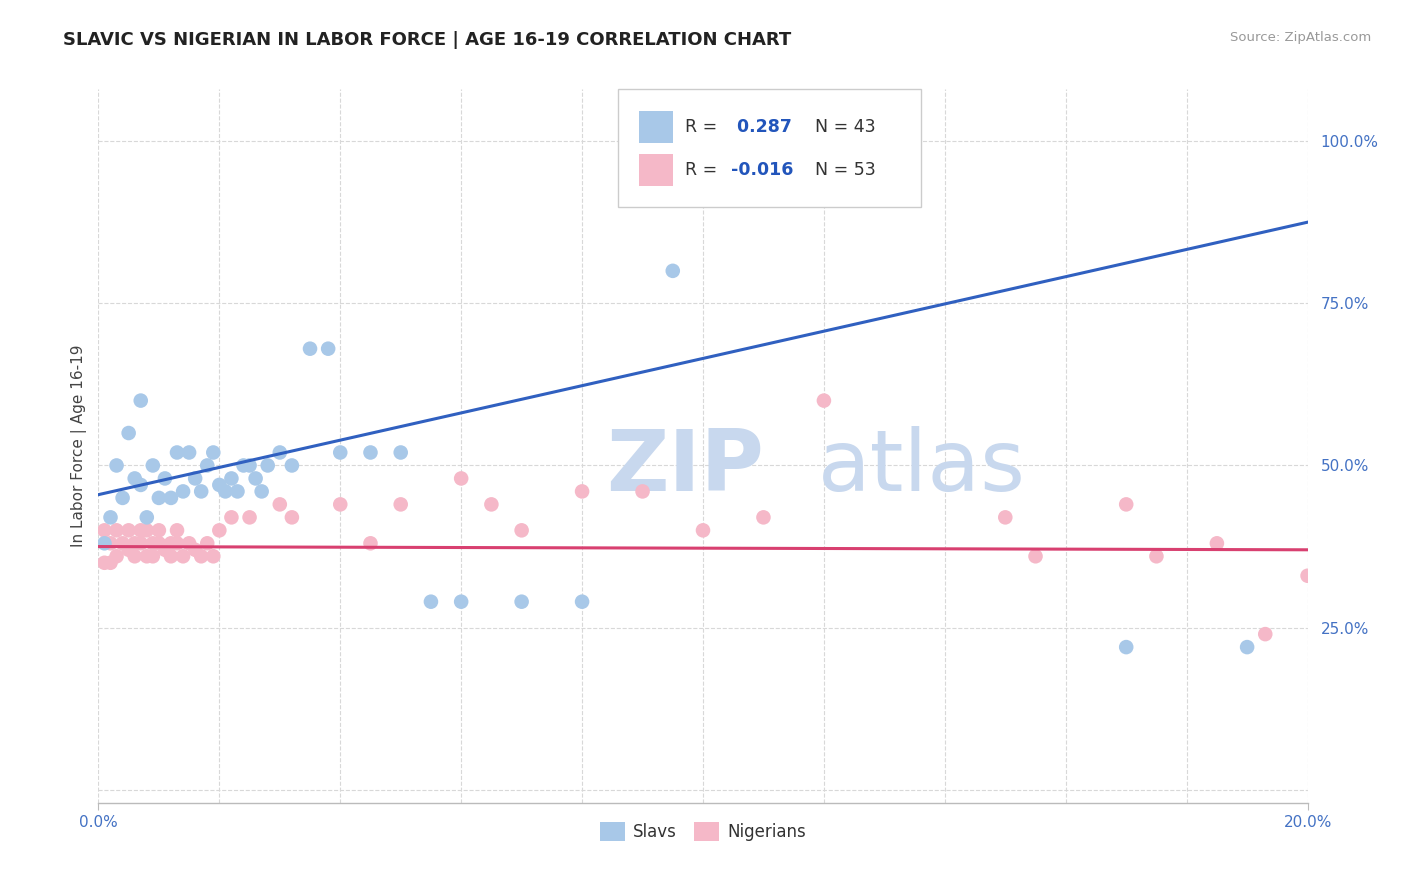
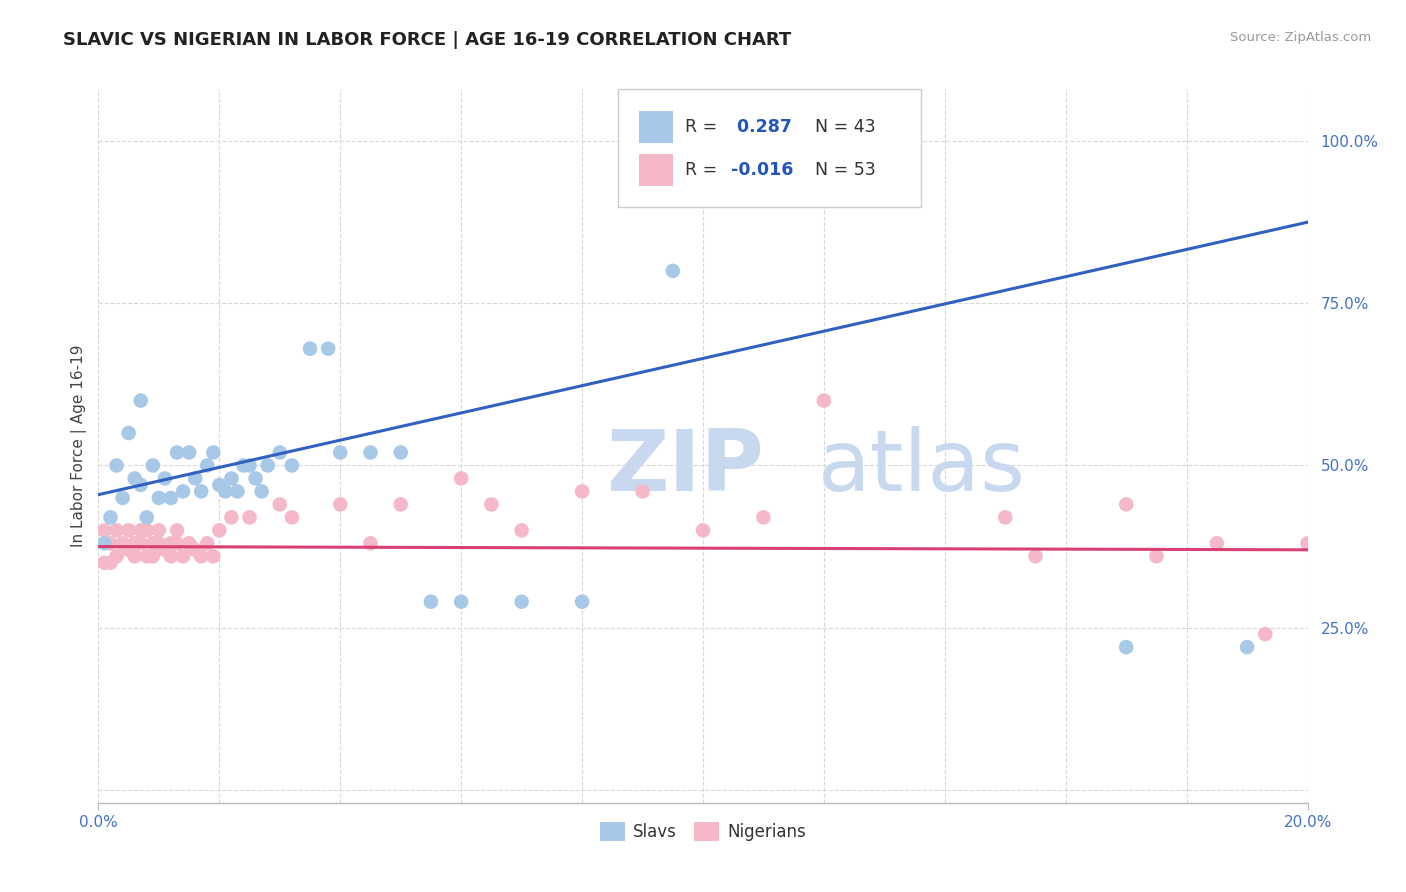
Nigerians/20.0%: 33% -> 38%
